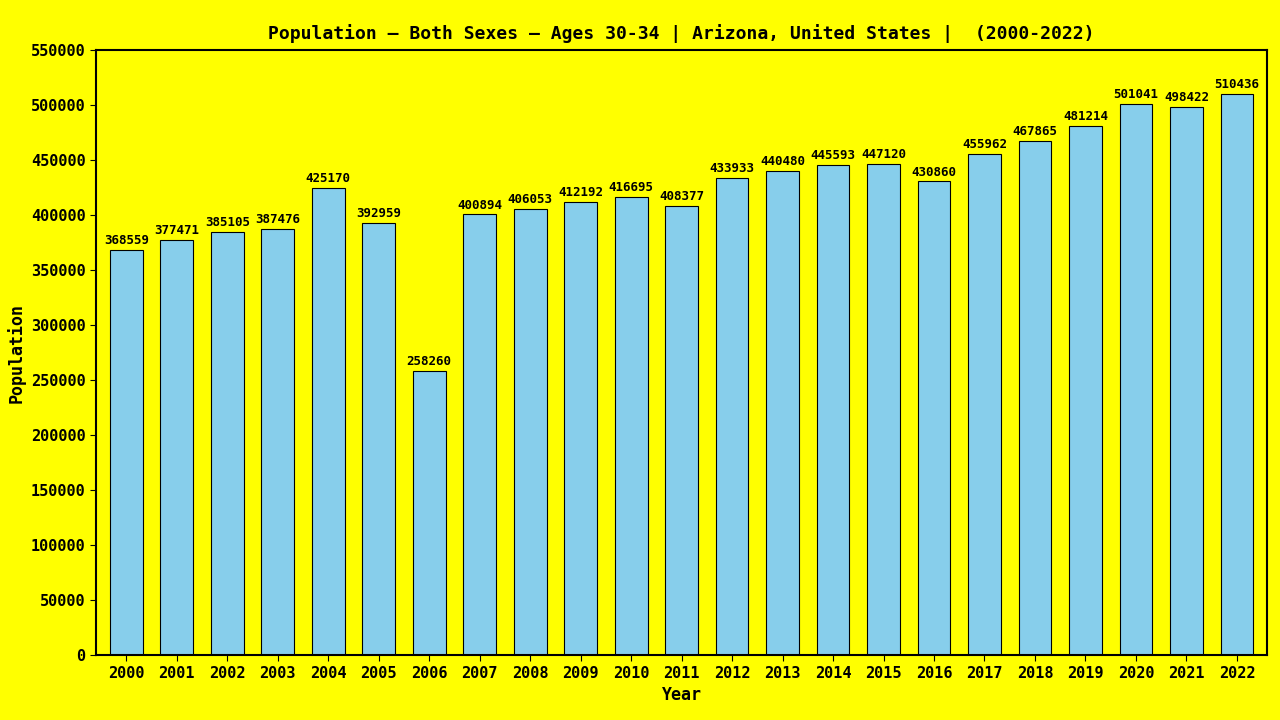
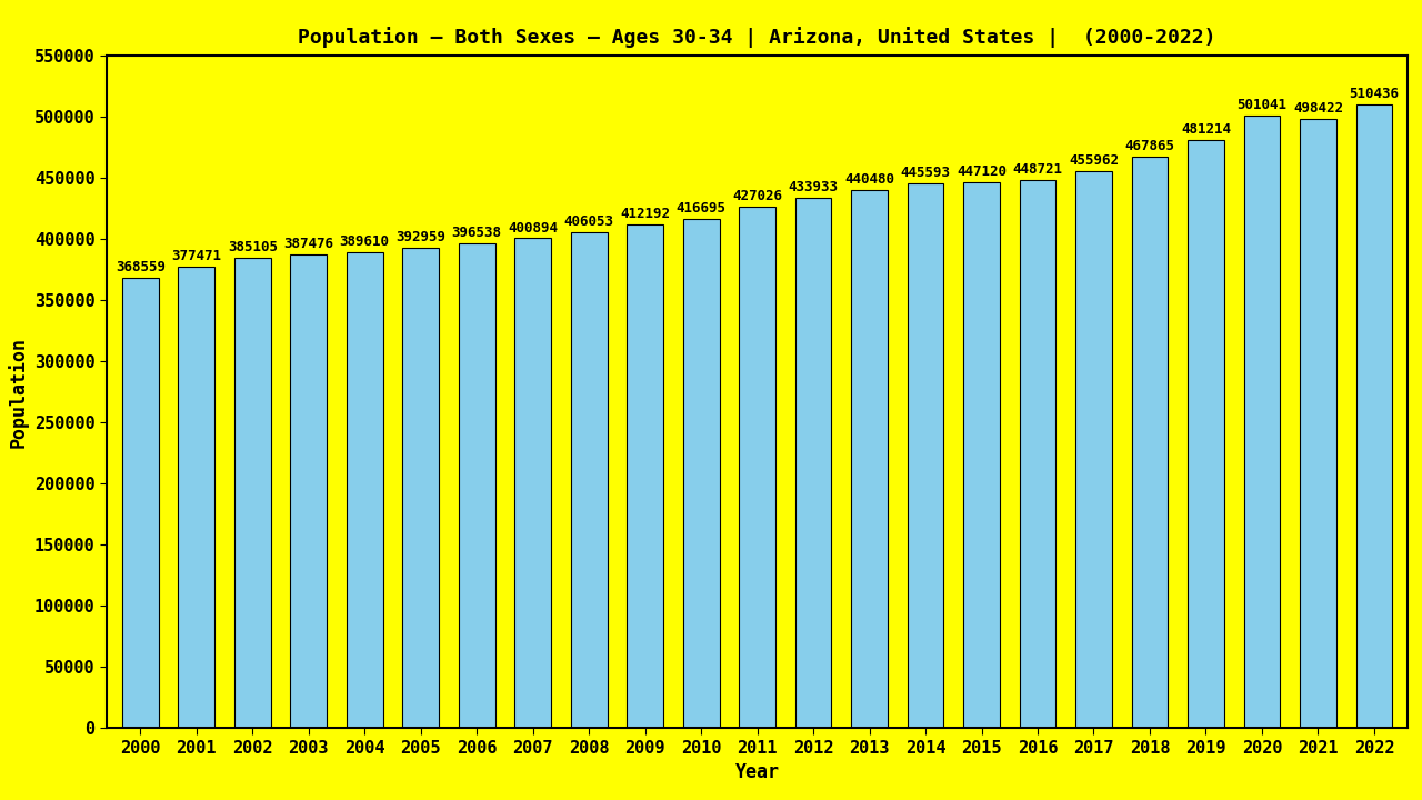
2004: 425170 -> 389610
2006: 258260 -> 396538
2011: 408377 -> 427026
2016: 430860 -> 448721
